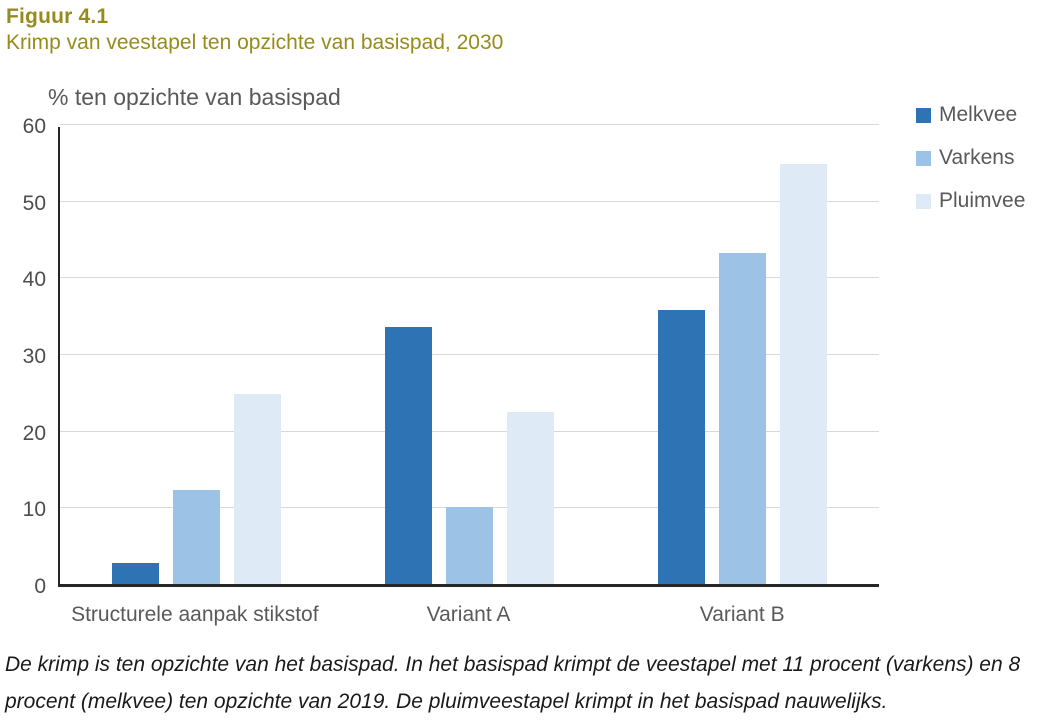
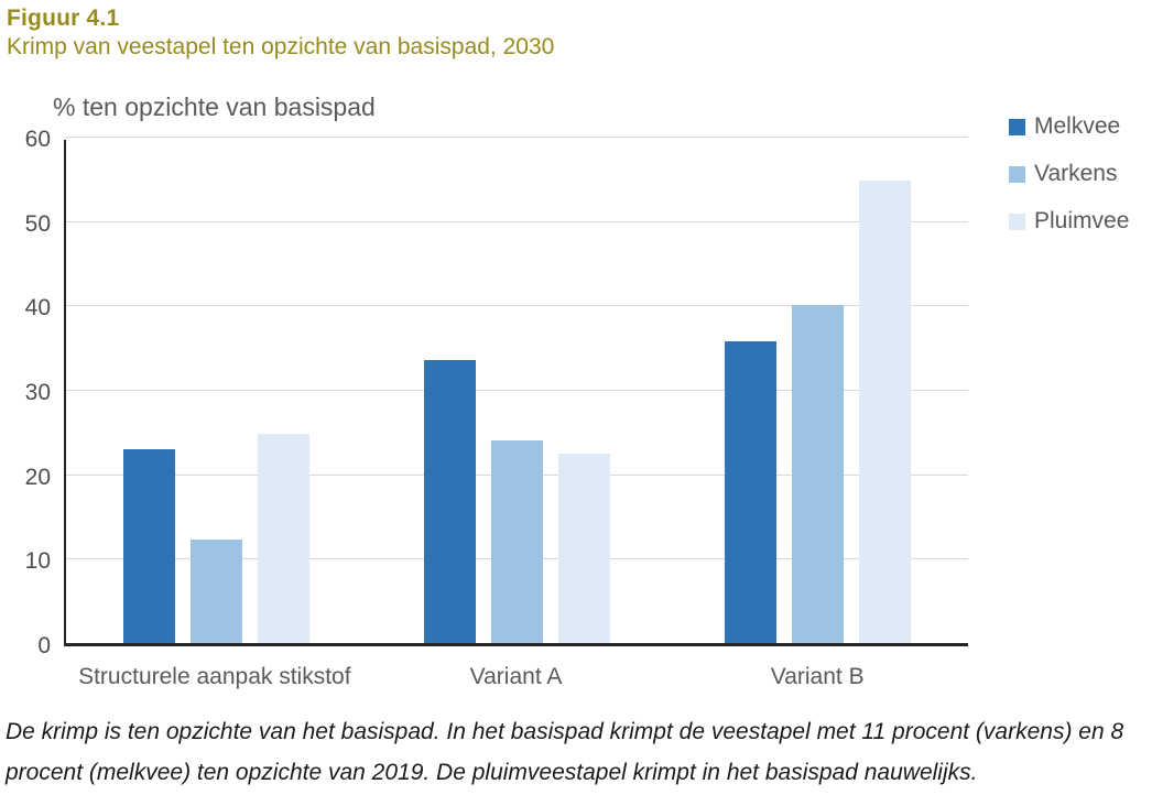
Melkvee/Structurele aanpak stikstof: 3 -> 23
Varkens/Variant A: 10 -> 24
Varkens/Variant B: 43 -> 40
